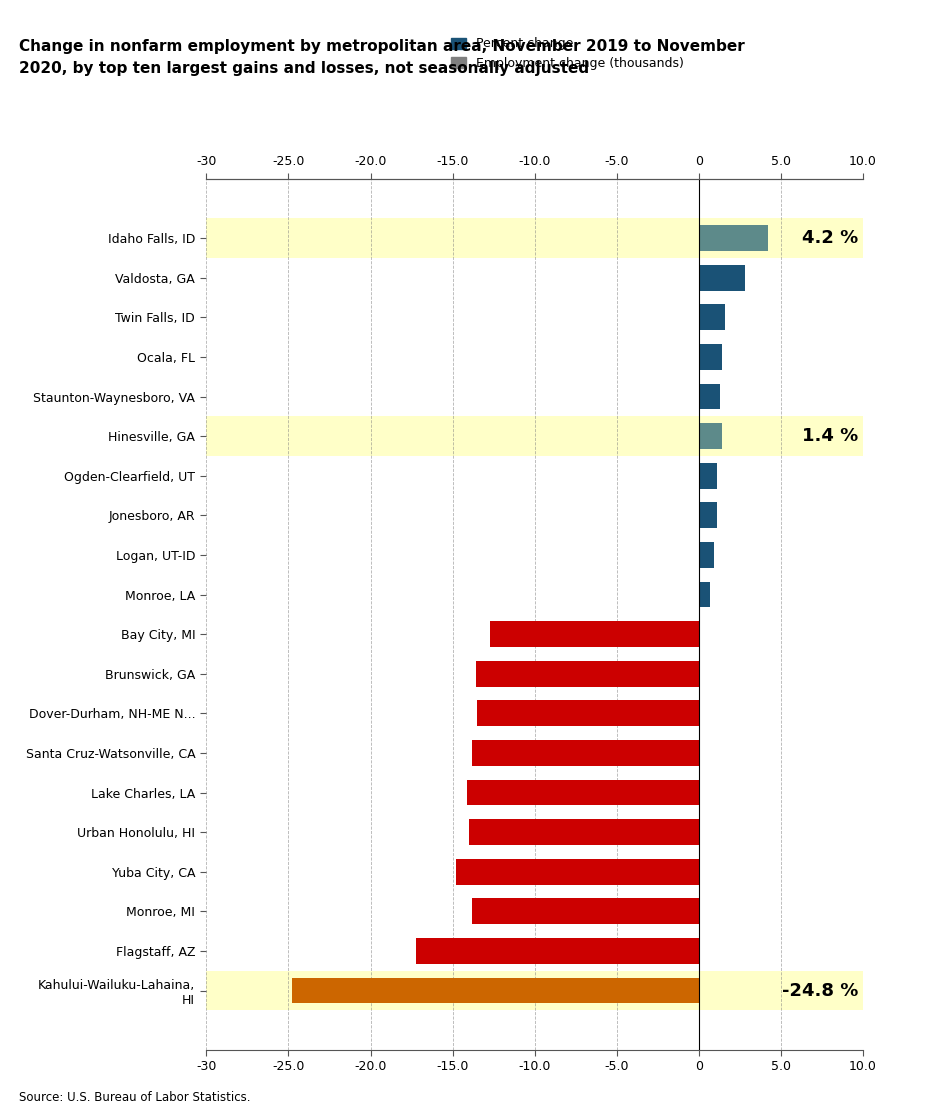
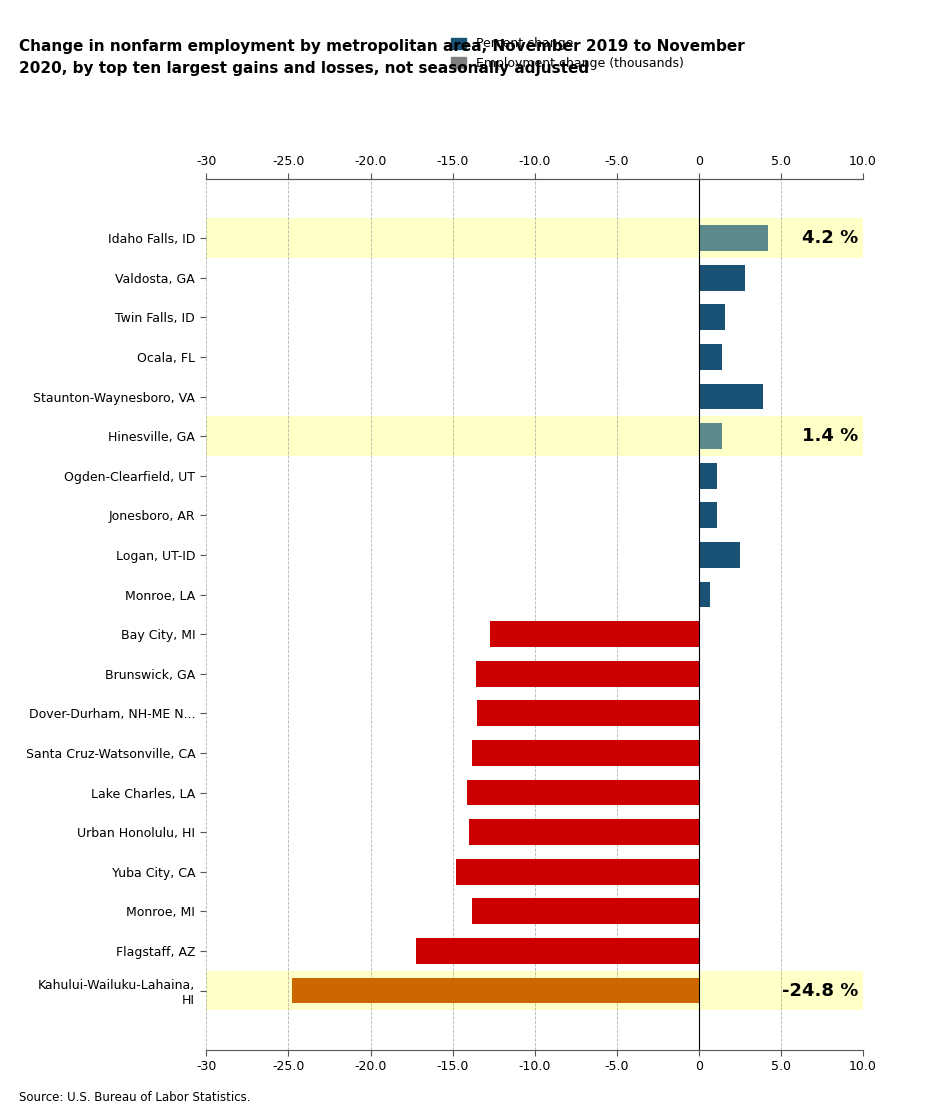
Staunton-Waynesboro, VA: 1.3 -> 3.9
Logan, UT-ID: 0.9 -> 2.5
